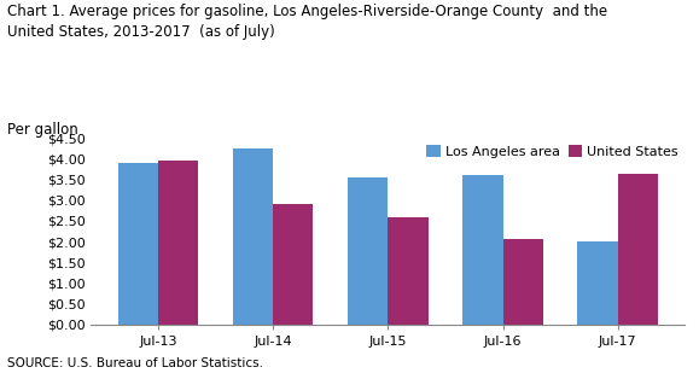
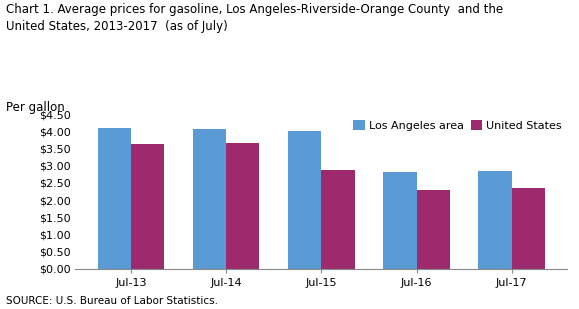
Los Angeles area/Jul-13: $3.90 -> $4.10
United States/Jul-13: $3.95 -> $3.65
Los Angeles area/Jul-14: $4.25 -> $4.06
United States/Jul-14: $2.90 -> $3.67
Los Angeles area/Jul-15: $3.55 -> $4.01
United States/Jul-15: $2.60 -> $2.87
Los Angeles area/Jul-16: $3.60 -> $2.83
United States/Jul-16: $2.05 -> $2.29
Los Angeles area/Jul-17: $2.00 -> $2.86
United States/Jul-17: $3.65 -> $2.34
